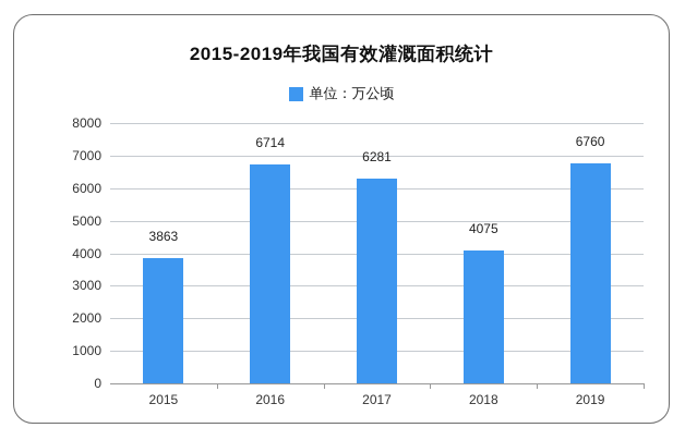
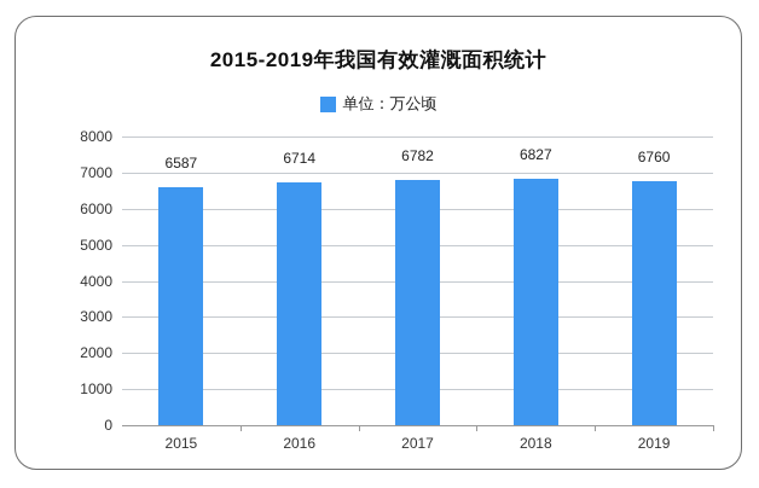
2015: 3863 -> 6587
2017: 6281 -> 6782
2018: 4075 -> 6827
